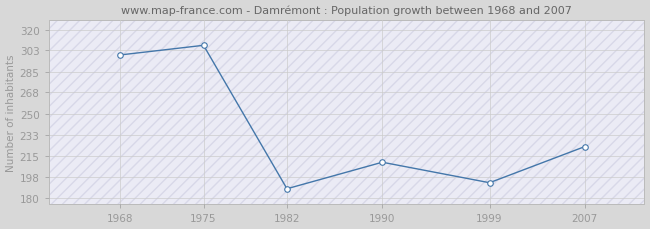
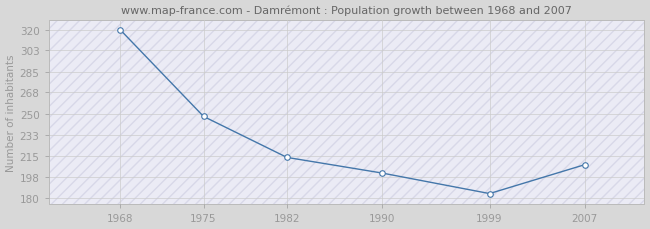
1968: 299 -> 320
1975: 307 -> 248
1982: 188 -> 214
1990: 210 -> 201
1999: 193 -> 184
2007: 223 -> 208
